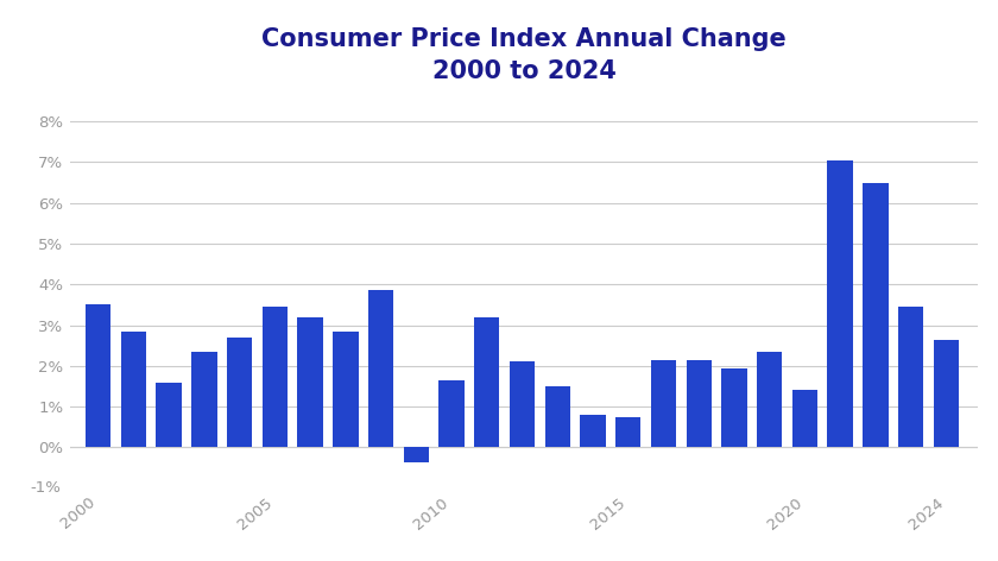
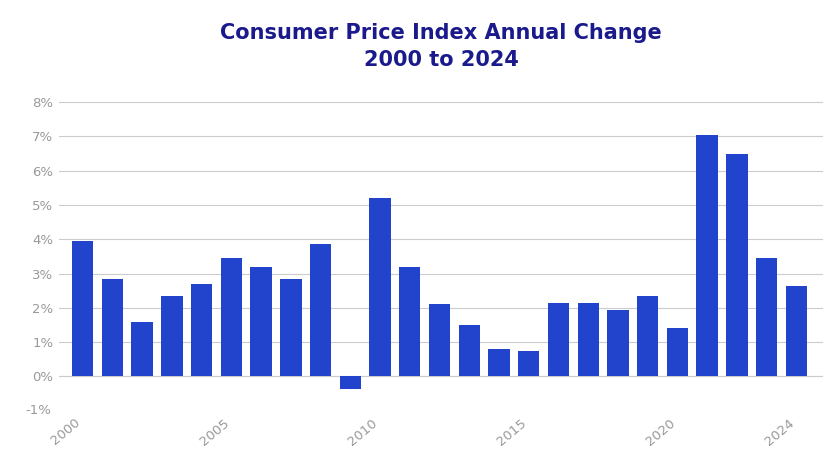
2000: 3.50% -> 3.95%
2010: 1.65% -> 5.20%
